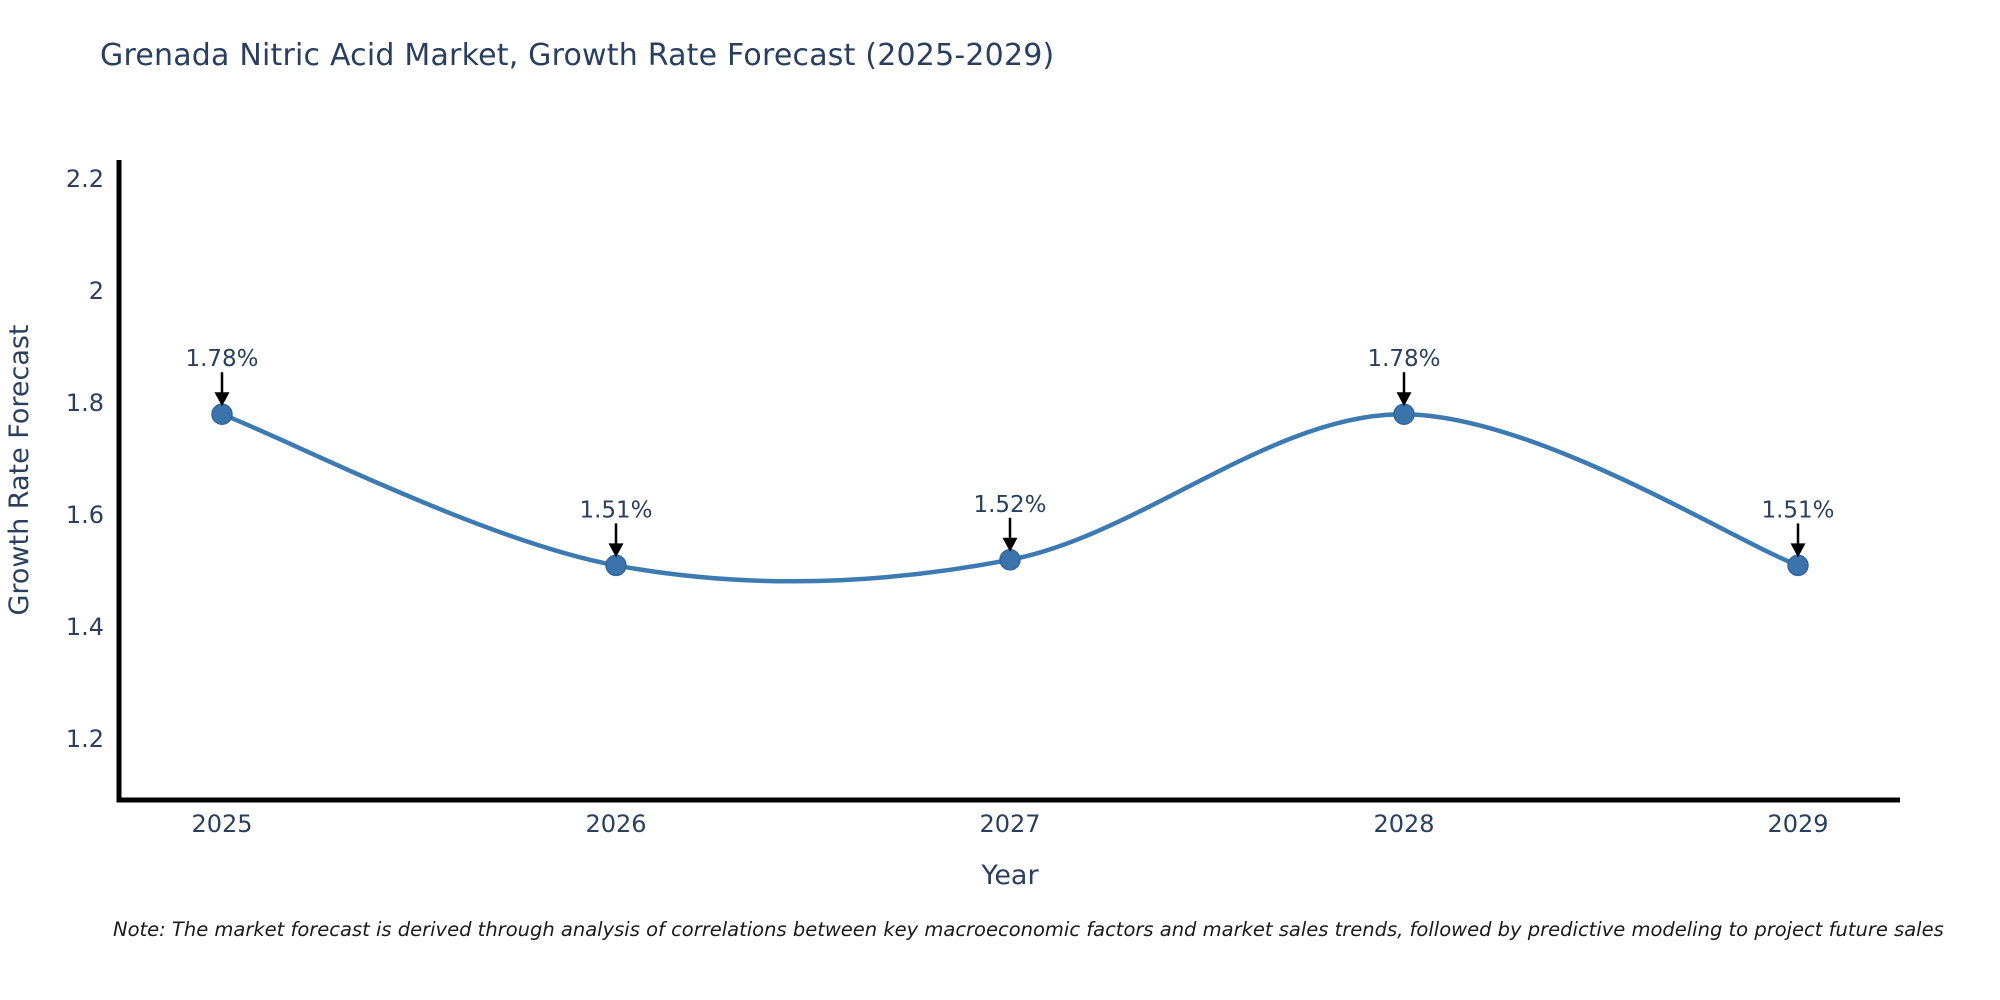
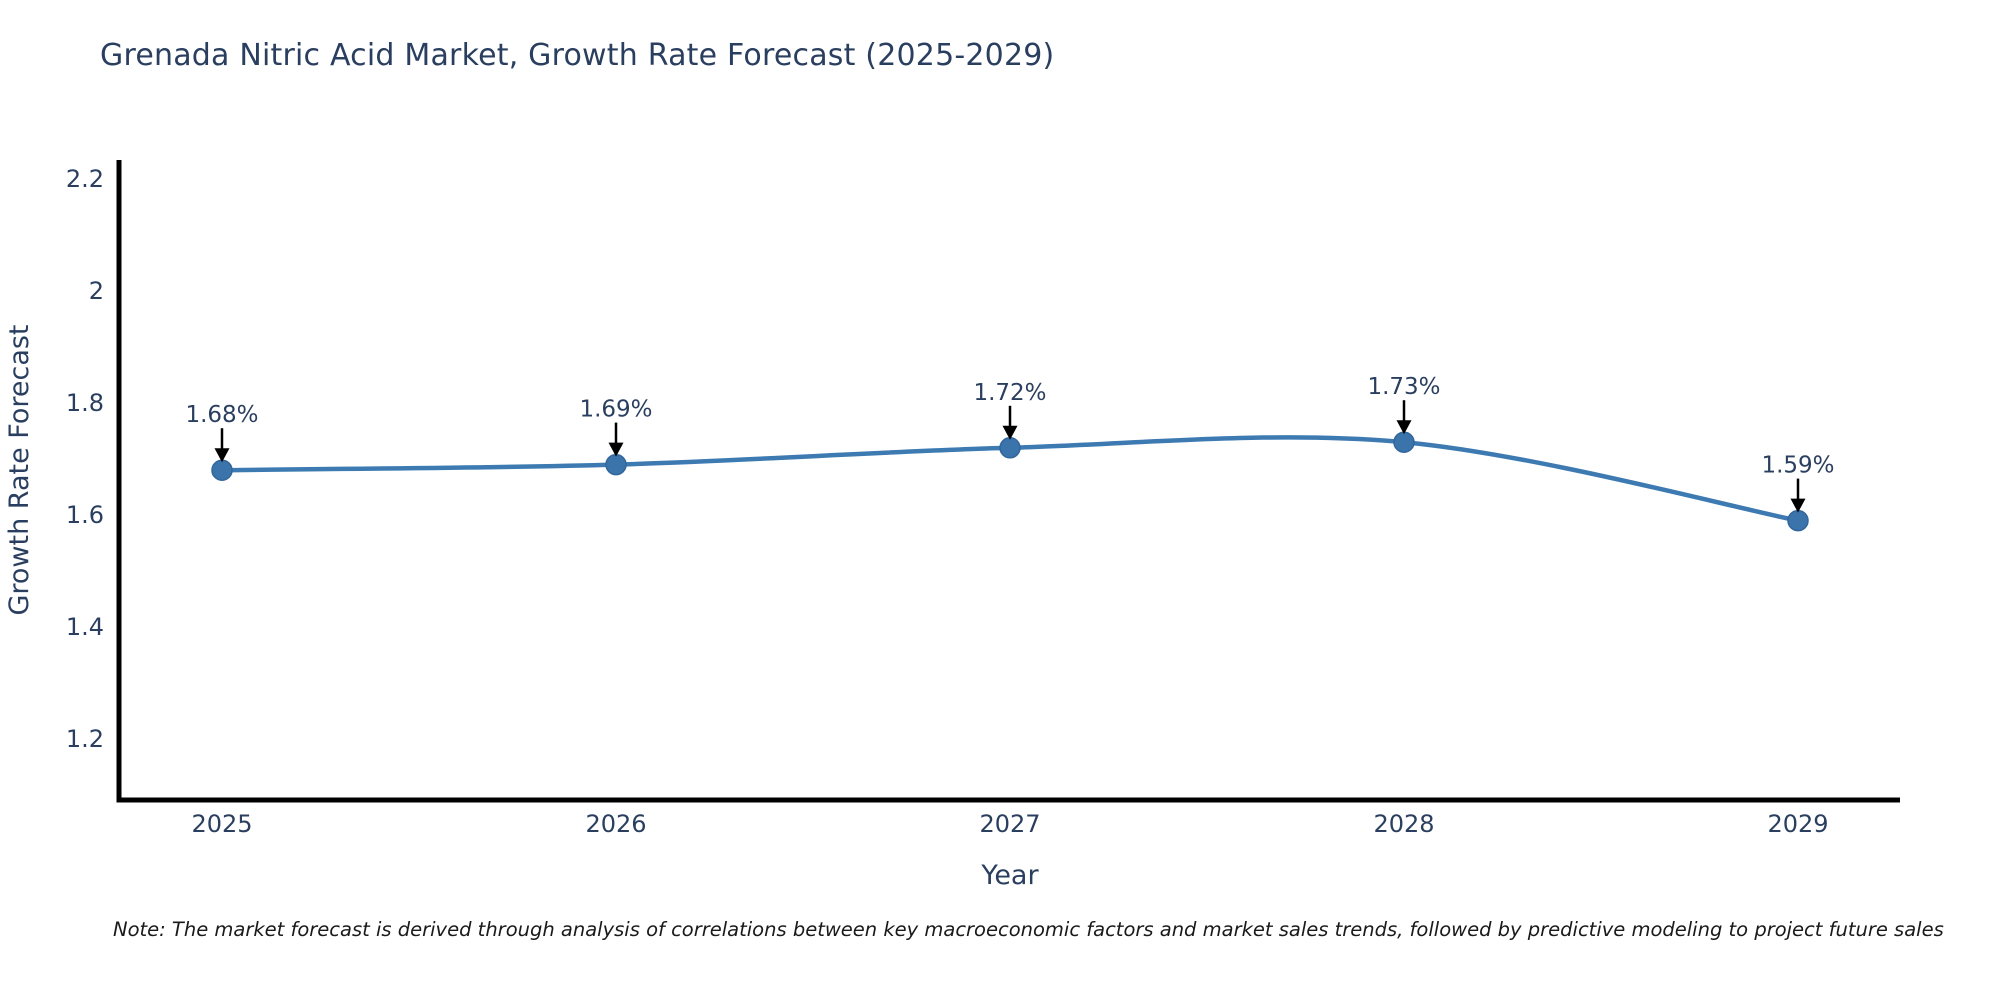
2025: 1.78% -> 1.68%
2026: 1.51% -> 1.69%
2027: 1.52% -> 1.72%
2028: 1.78% -> 1.73%
2029: 1.51% -> 1.59%
